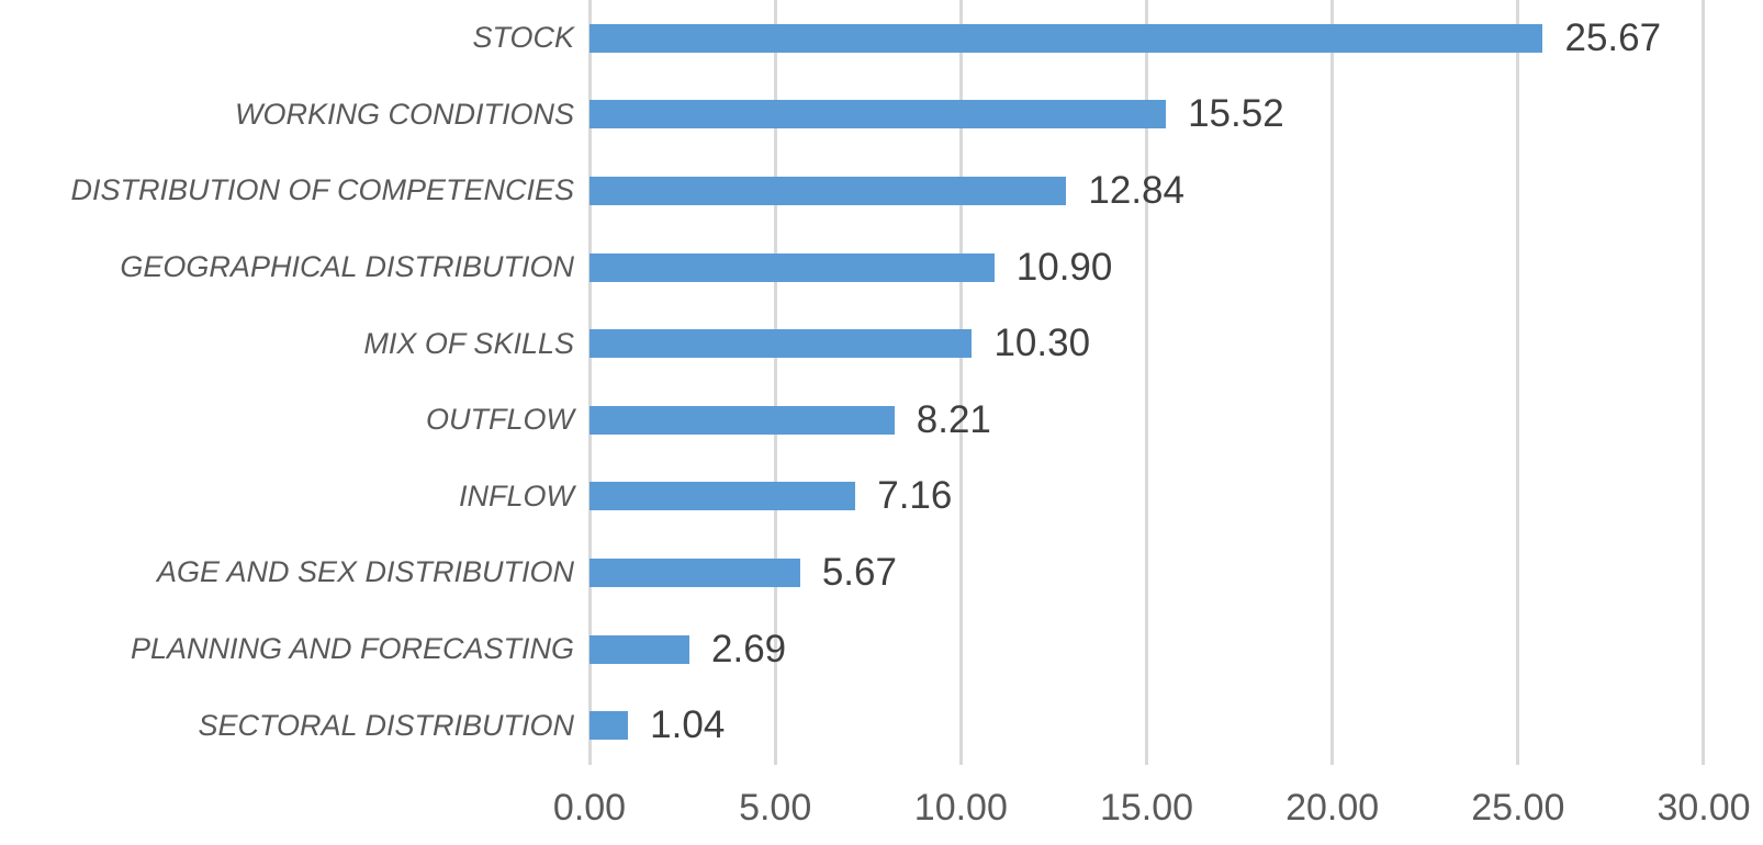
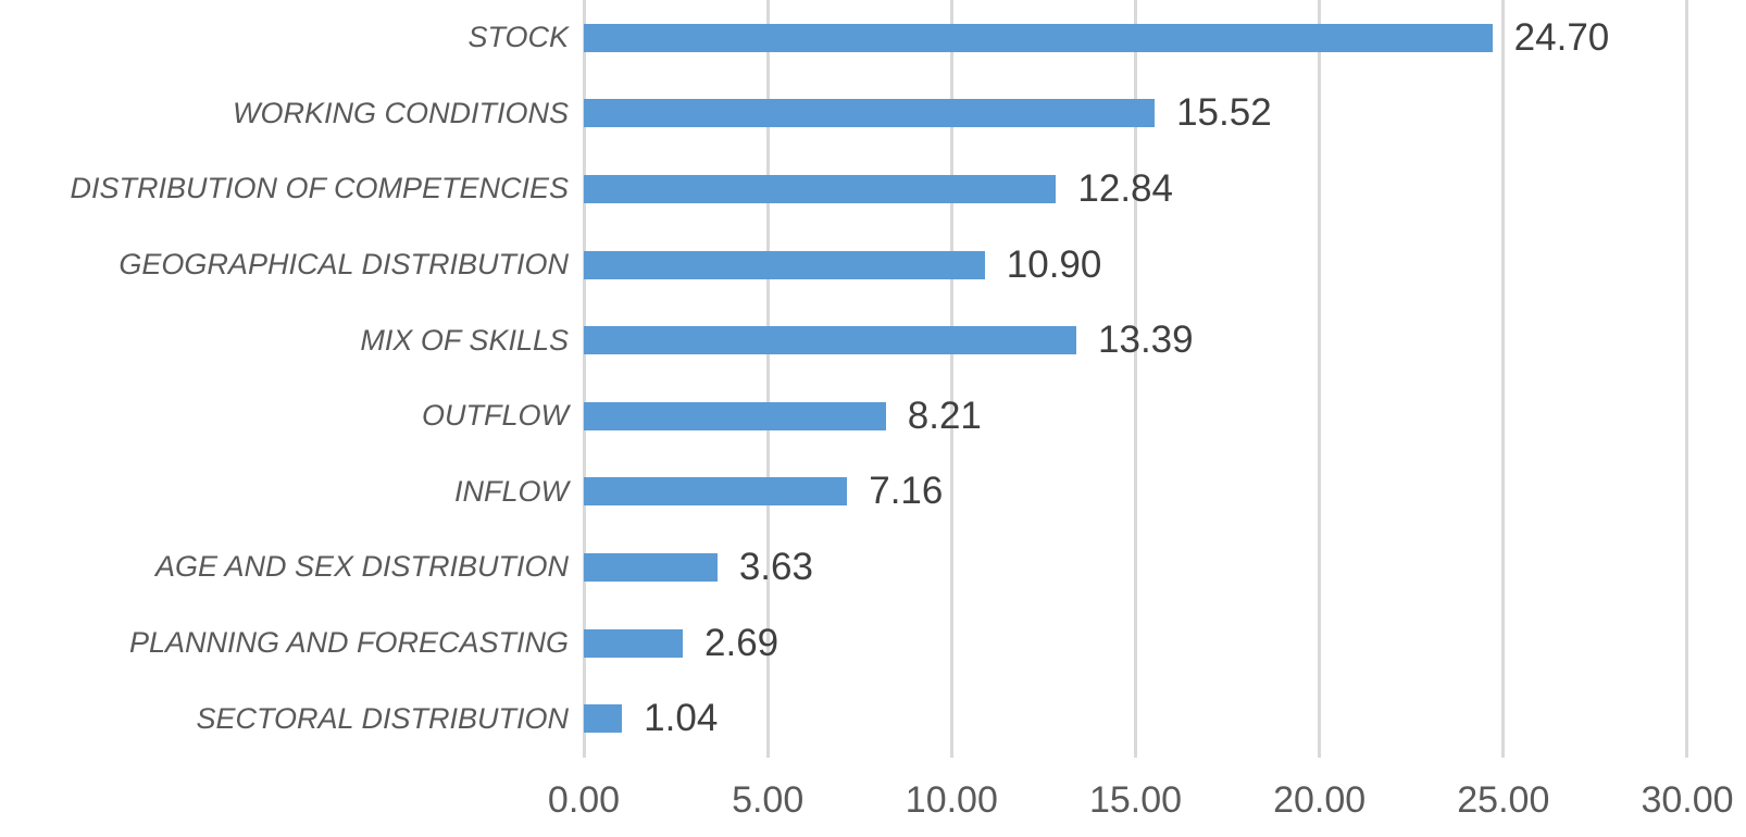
STOCK: 25.67 -> 24.70
MIX OF SKILLS: 10.30 -> 13.39
AGE AND SEX DISTRIBUTION: 5.67 -> 3.63
